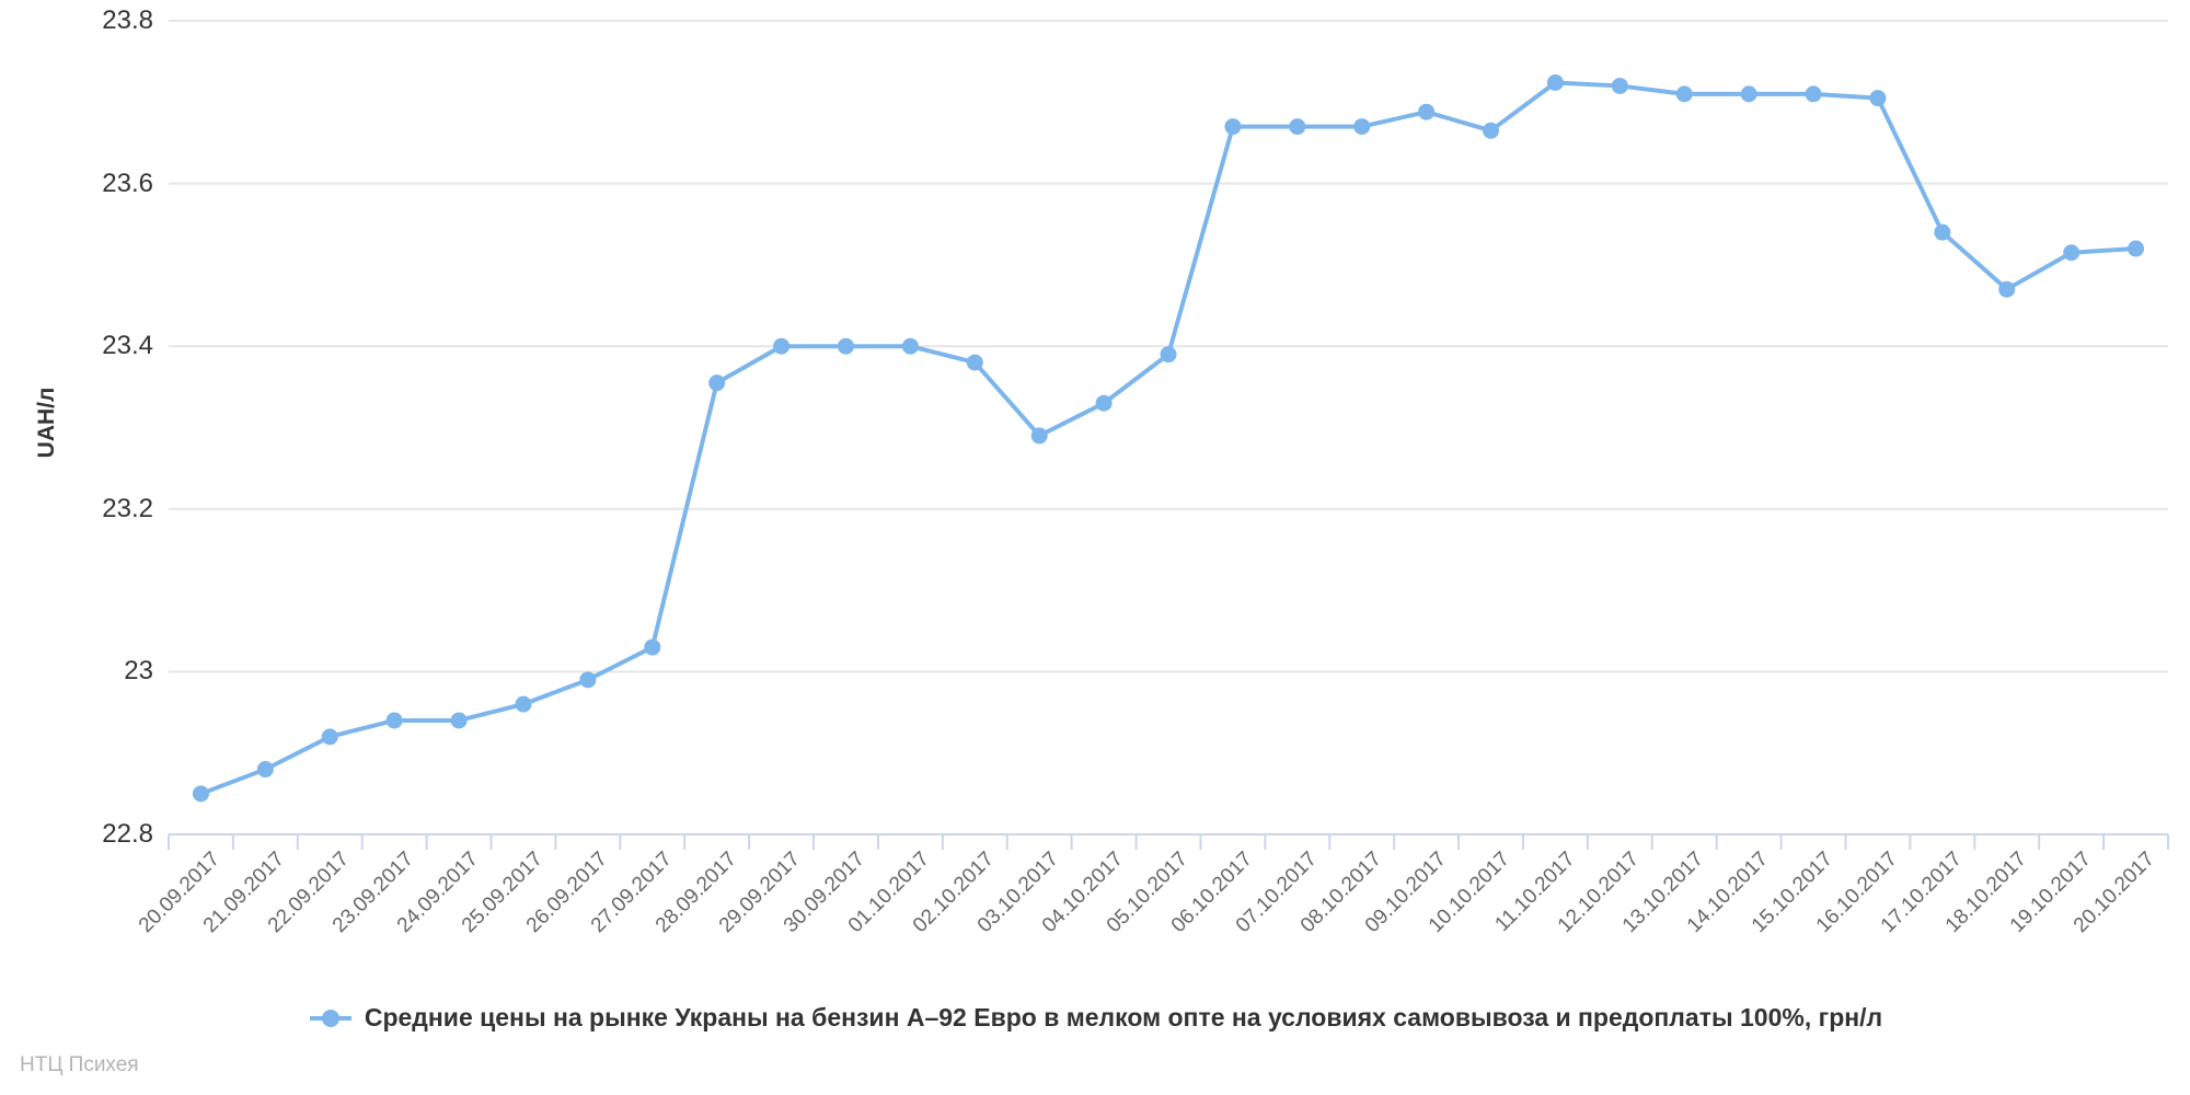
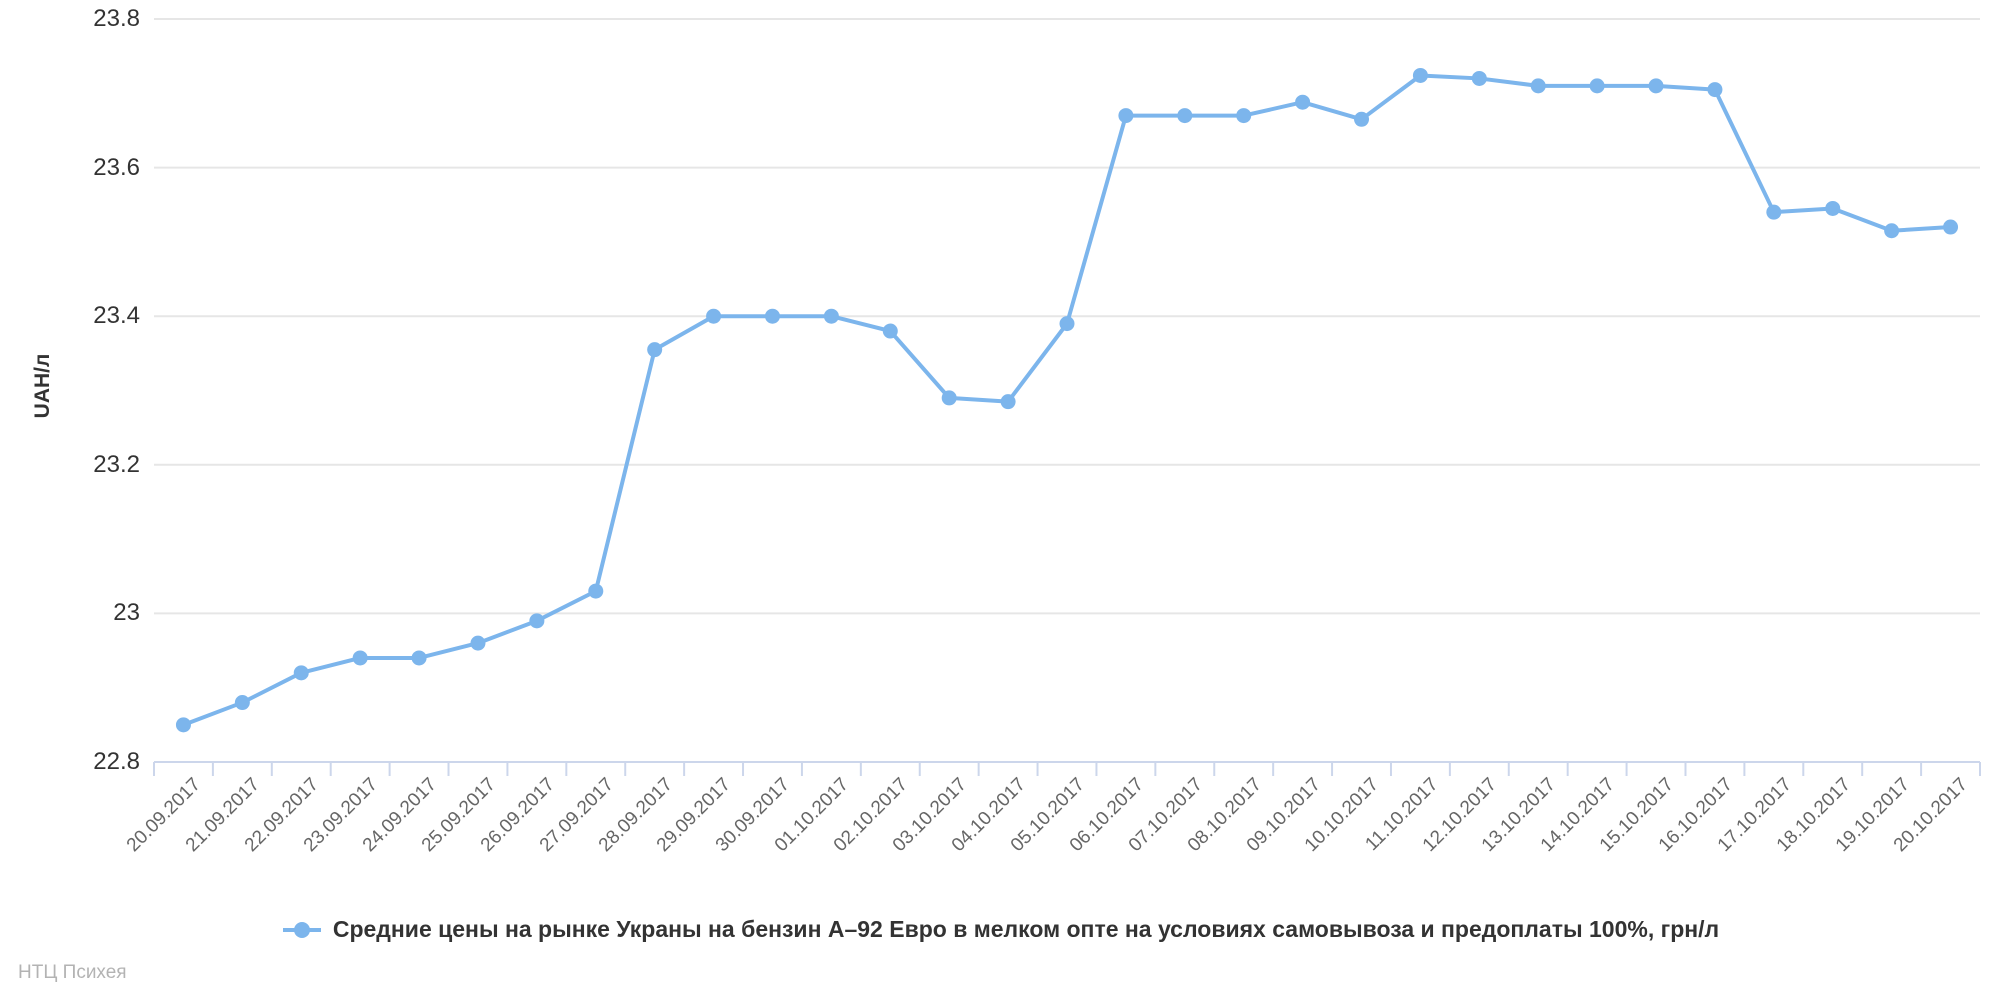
04.10.2017: 23.33 -> 23.29
18.10.2017: 23.47 -> 23.55
